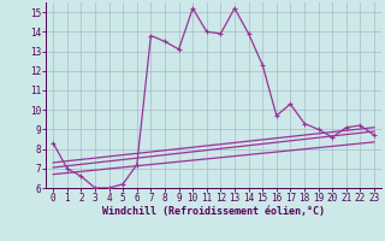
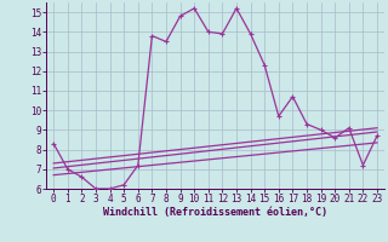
9: 13.1 -> 14.8
17: 10.3 -> 10.7
22: 9.2 -> 7.2
